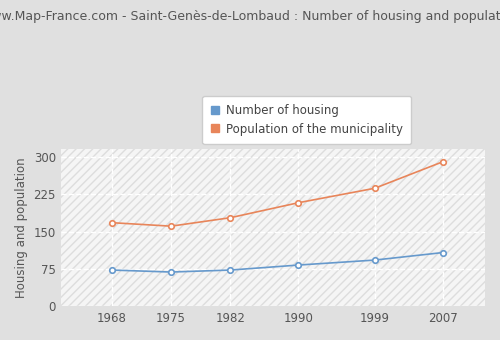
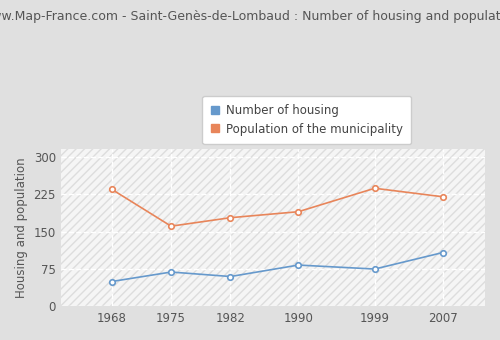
Number of housing/1968: 73 -> 50
Population of the municipality/1968: 168 -> 235
Number of housing/1982: 73 -> 60
Population of the municipality/1990: 208 -> 190
Number of housing/1999: 93 -> 75
Population of the municipality/2007: 290 -> 220
